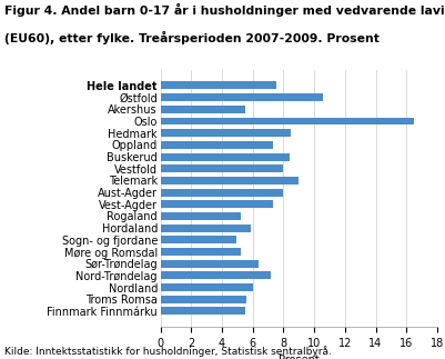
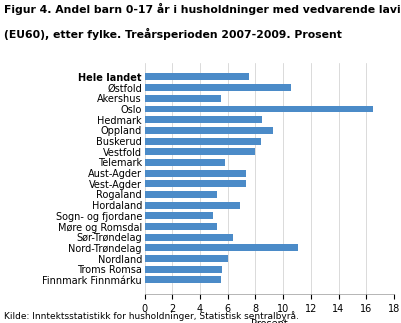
Oppland: 7.3 -> 9.3
Telemark: 9.0 -> 5.8
Aust-Agder: 8.0 -> 7.3
Hordaland: 5.9 -> 6.9
Nord-Trøndelag: 7.2 -> 11.1
